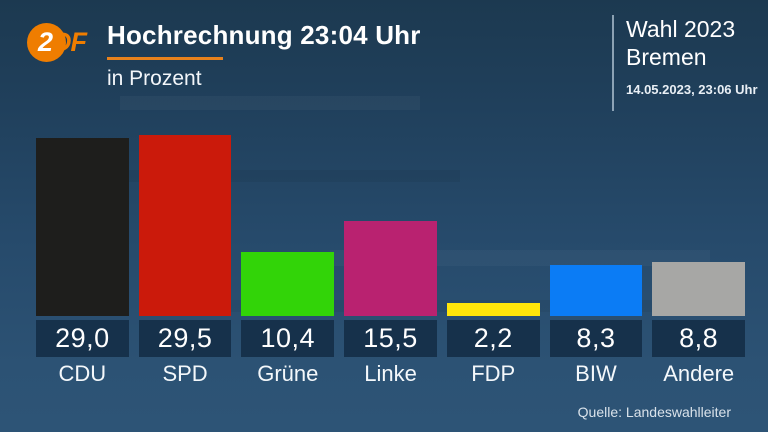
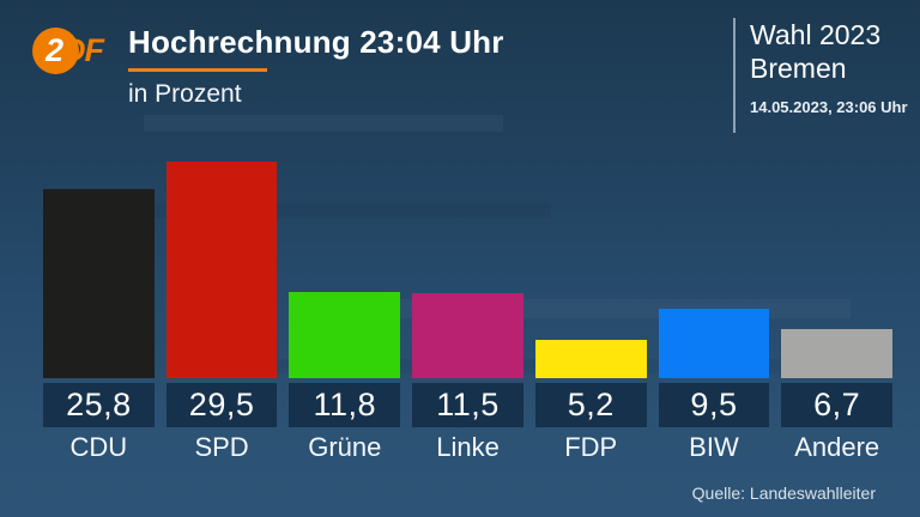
CDU: 29,0 -> 25,8
Grüne: 10,4 -> 11,8
Linke: 15,5 -> 11,5
FDP: 2,2 -> 5,2
BIW: 8,3 -> 9,5
Andere: 8,8 -> 6,7
